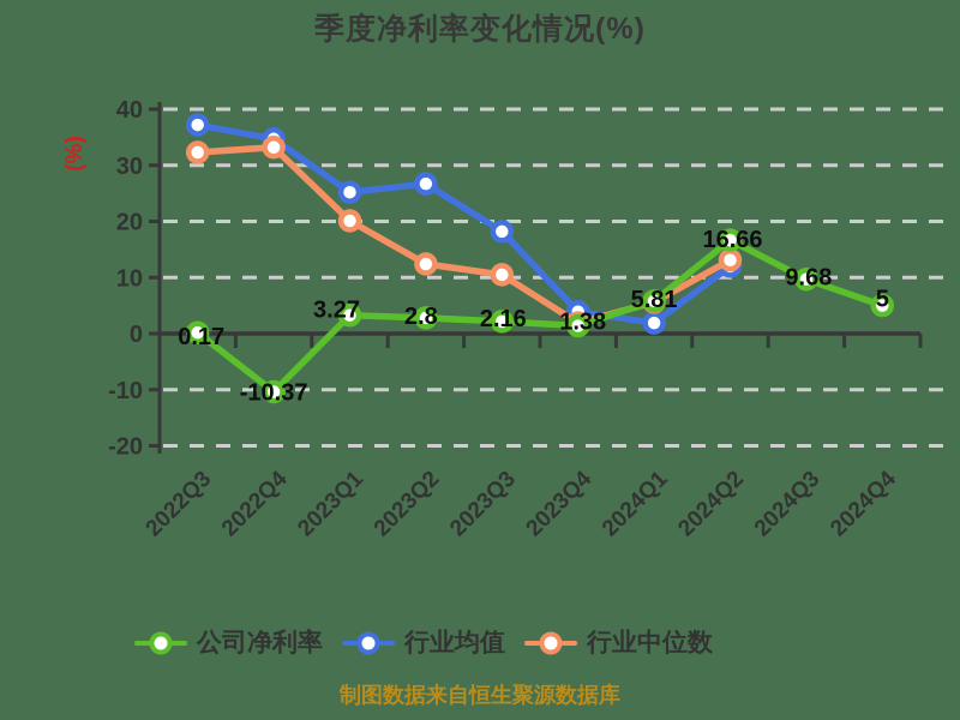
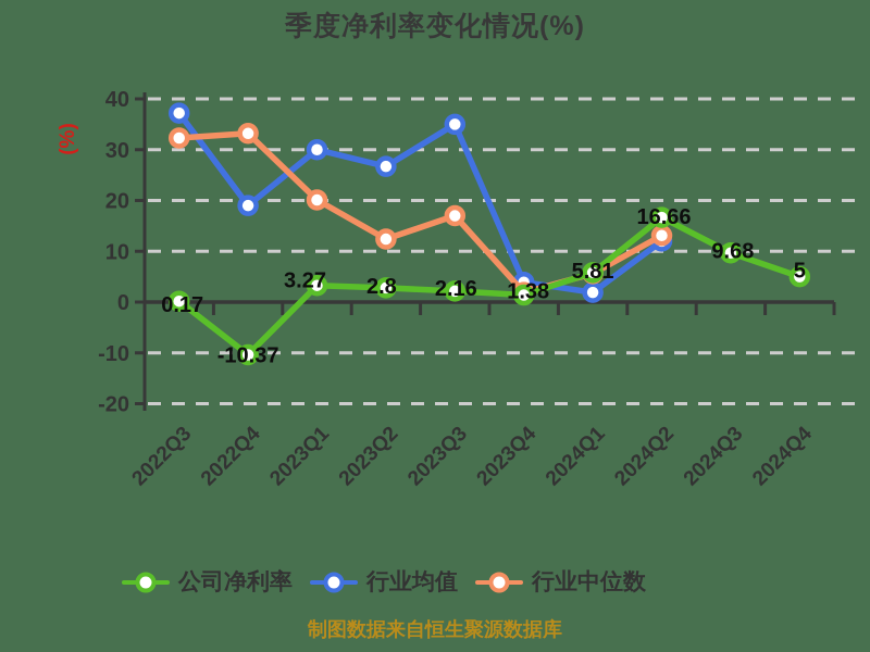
行业均值/2022Q4: 35 -> 19
行业均值/2023Q1: 25 -> 30
行业均值/2023Q3: 18 -> 35
行业中位数/2023Q3: 10 -> 17
